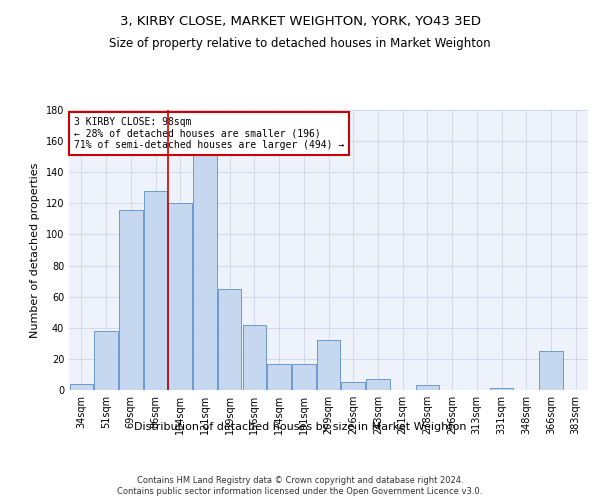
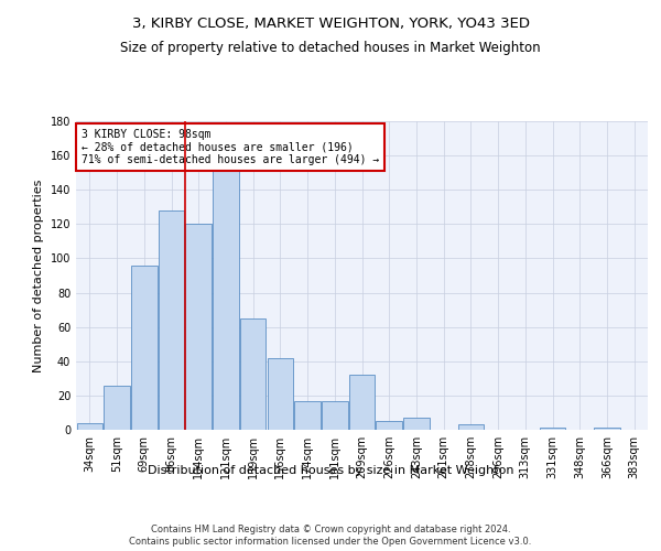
51sqm: 38 -> 26
69sqm: 116 -> 96
366sqm: 25 -> 1
